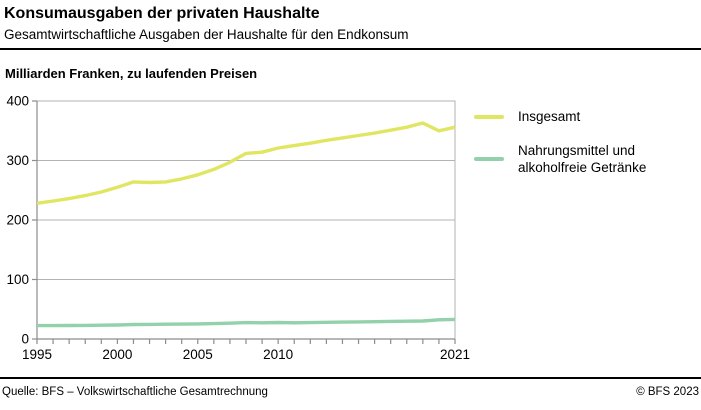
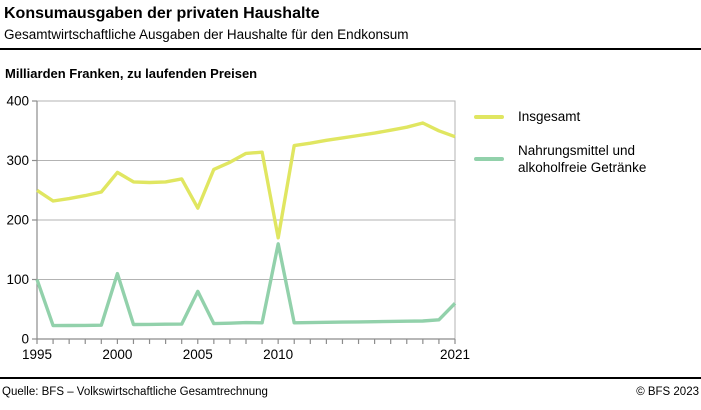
Insgesamt/1995: 230 -> 250
Nahrungsmittel und alkoholfreie Getränke/1995: 20 -> 100
Insgesamt/2000: 260 -> 280
Nahrungsmittel und alkoholfreie Getränke/2000: 20 -> 110
Insgesamt/2005: 280 -> 220
Nahrungsmittel und alkoholfreie Getränke/2005: 30 -> 80
Insgesamt/2010: 320 -> 170
Nahrungsmittel und alkoholfreie Getränke/2010: 30 -> 160
Insgesamt/2021: 360 -> 340
Nahrungsmittel und alkoholfreie Getränke/2021: 30 -> 60
